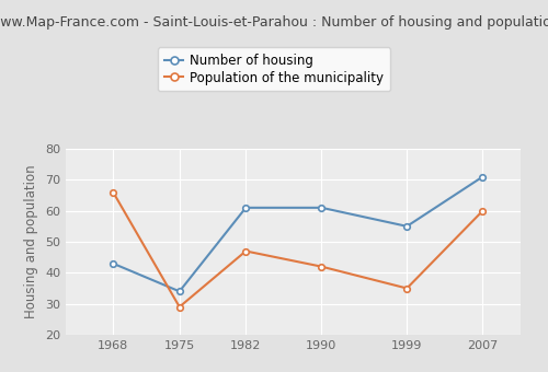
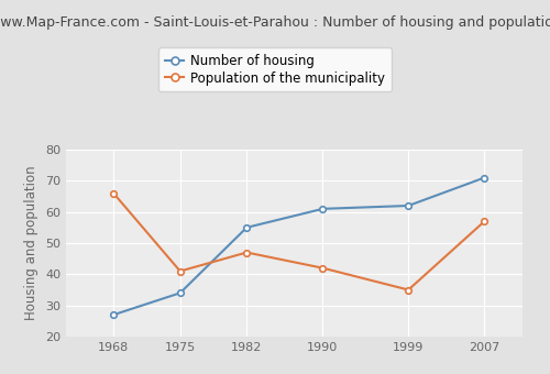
Number of housing/1968: 43 -> 27
Population of the municipality/1975: 29 -> 41
Number of housing/1982: 61 -> 55
Number of housing/1999: 55 -> 62
Population of the municipality/2007: 60 -> 57
